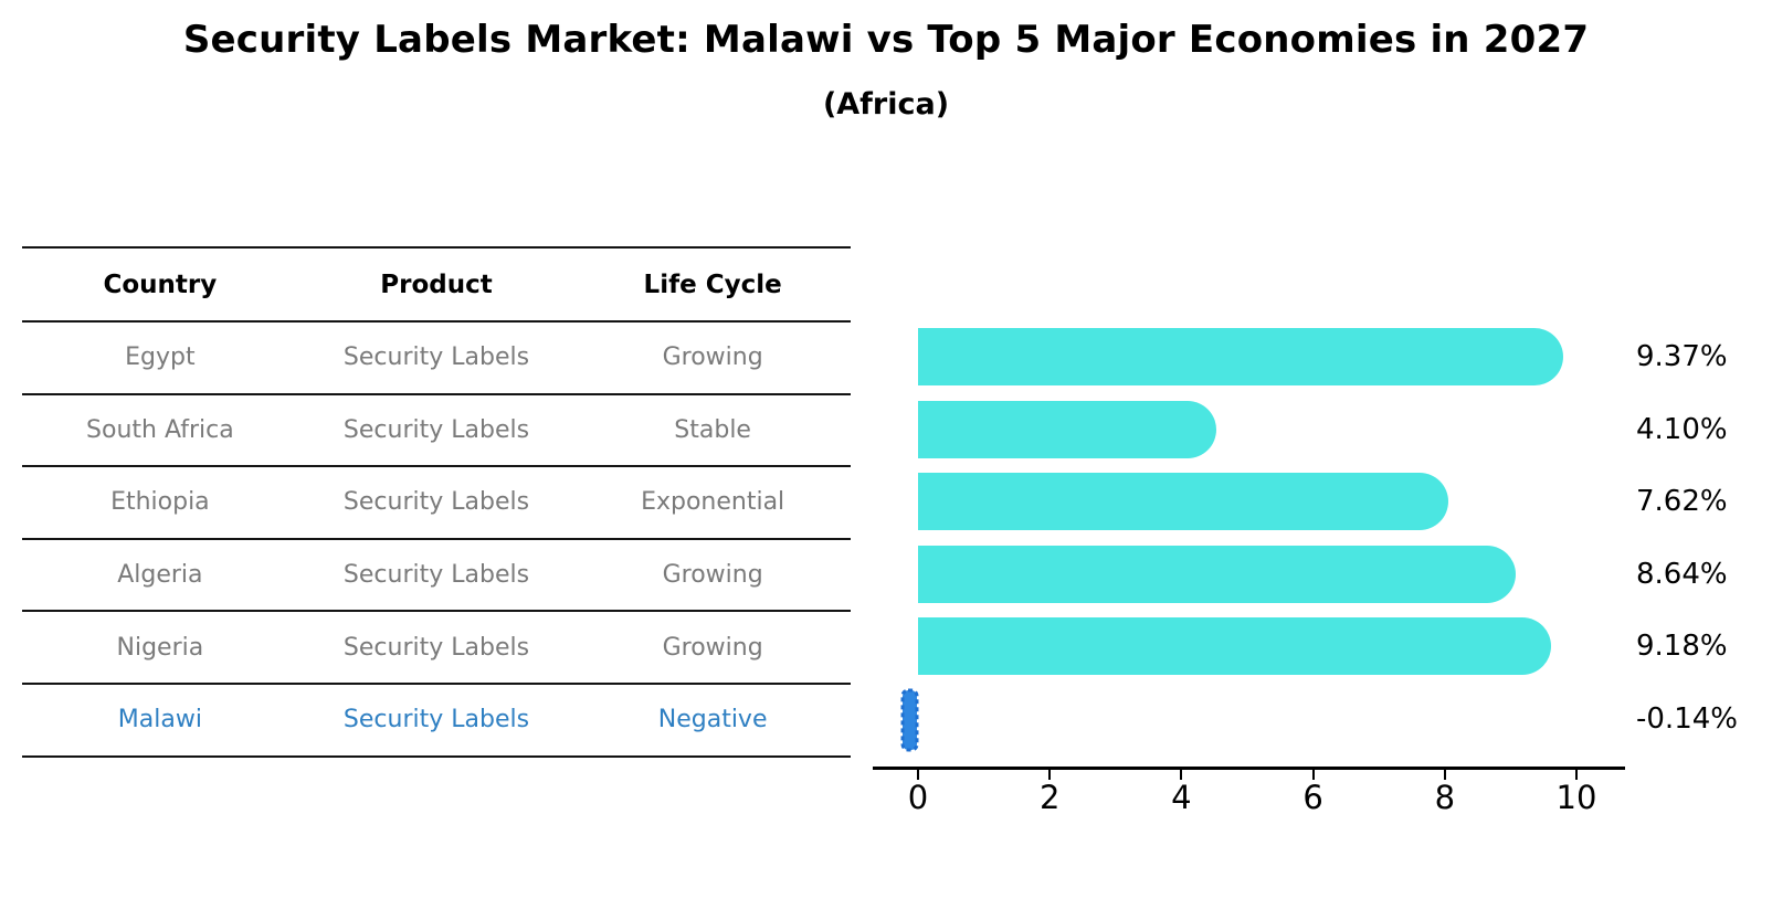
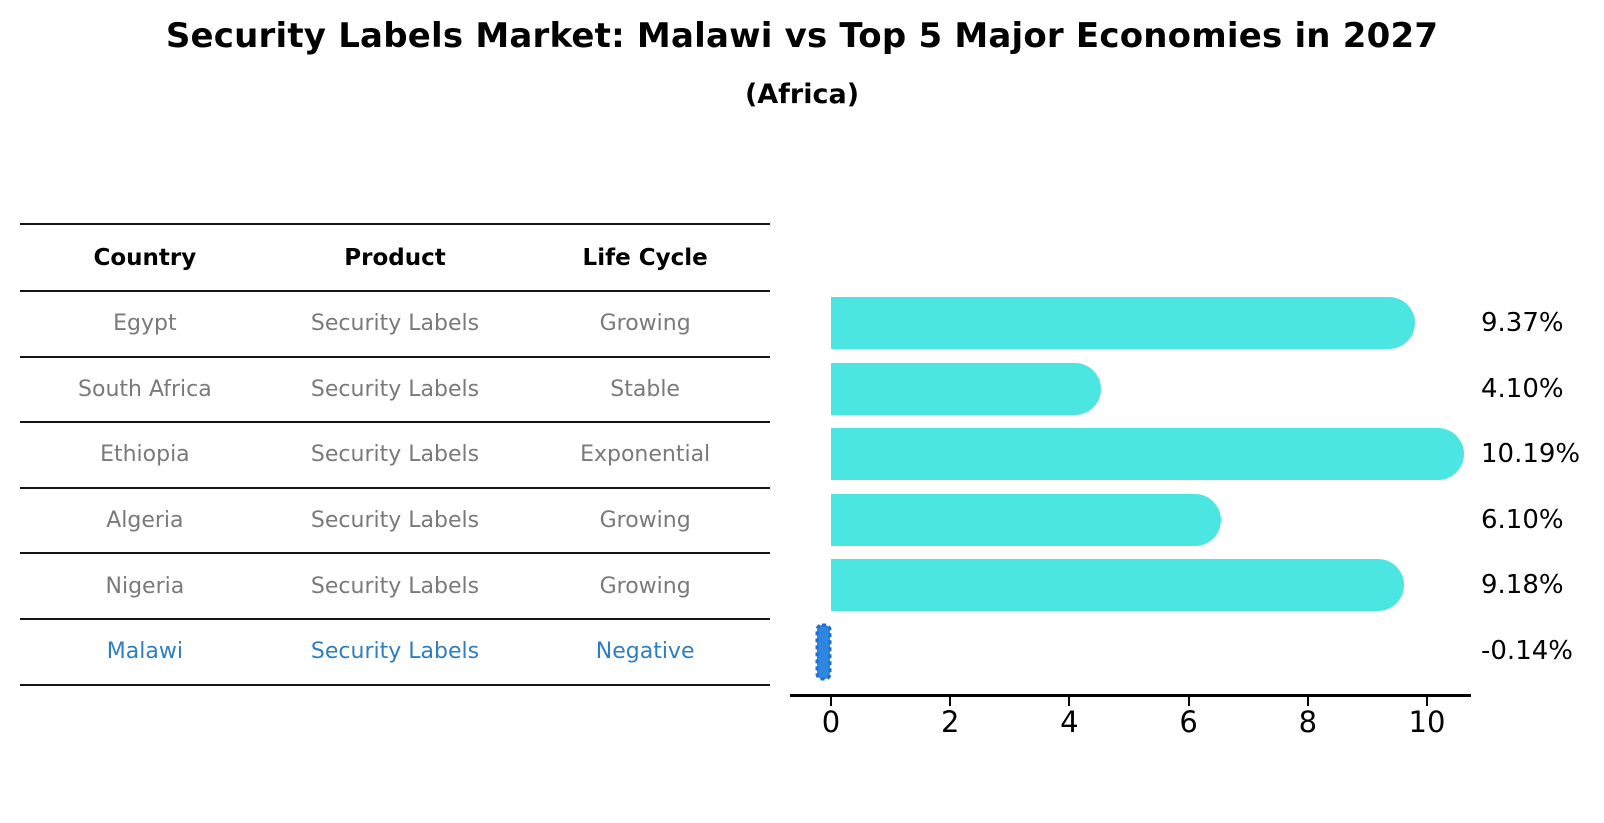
Ethiopia: 7.62% -> 10.19%
Algeria: 8.64% -> 6.10%
